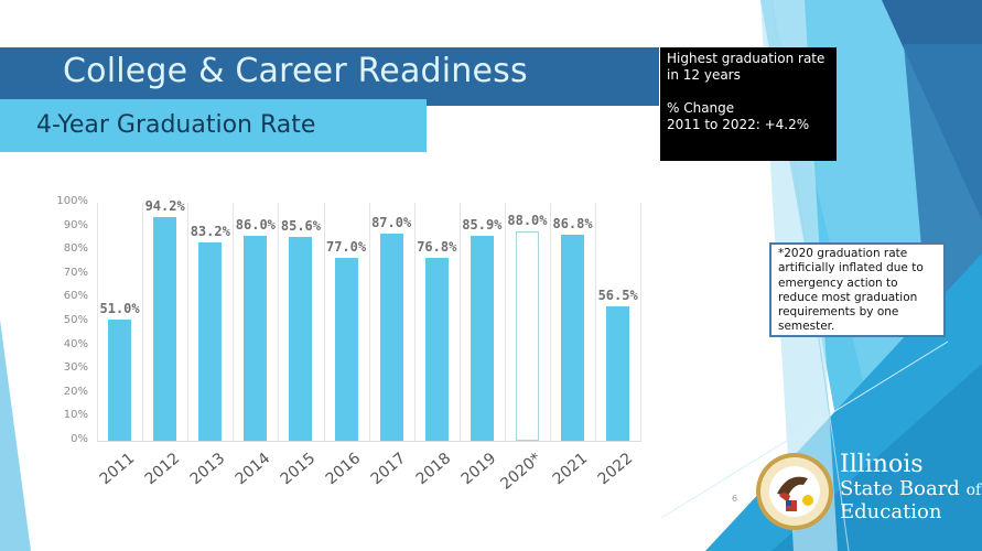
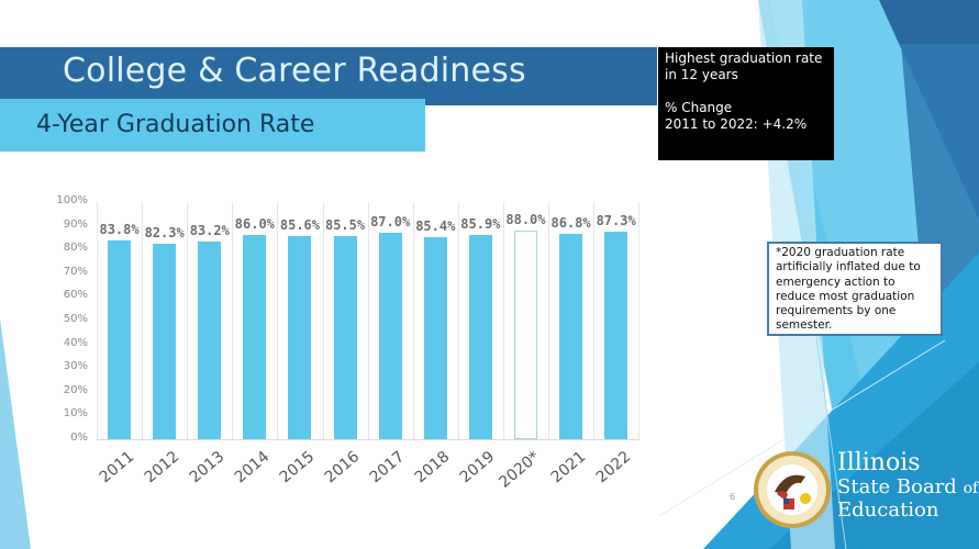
2011: 51.0% -> 83.8%
2012: 94.2% -> 82.3%
2016: 77.0% -> 85.5%
2018: 76.8% -> 85.4%
2022: 56.5% -> 87.3%
